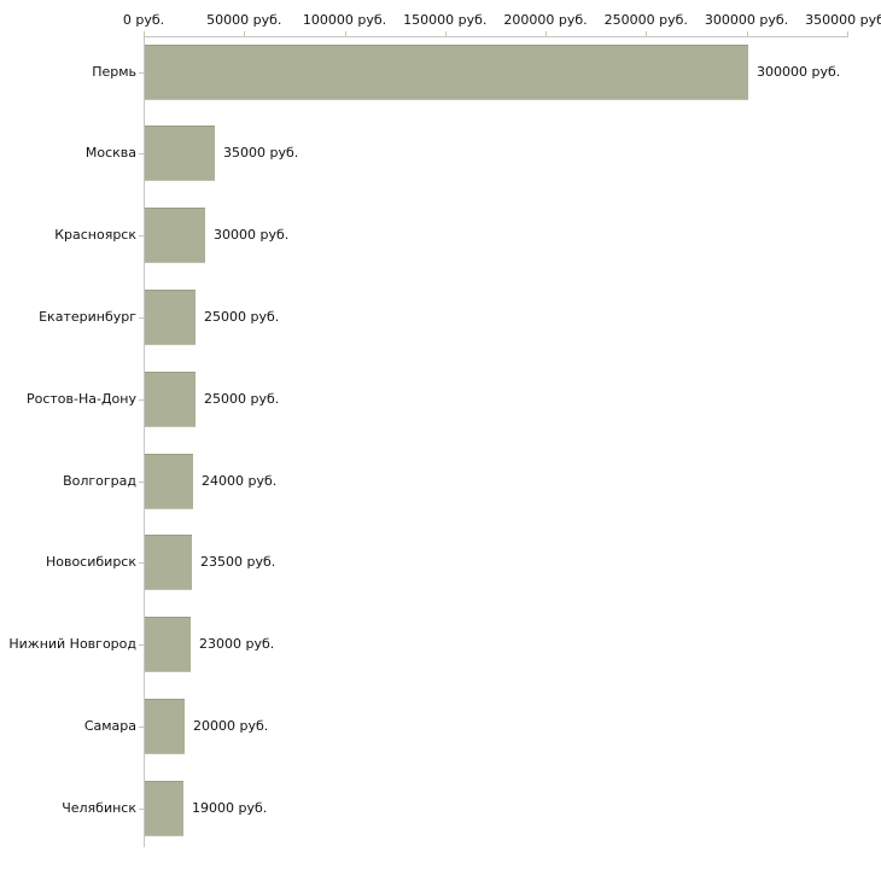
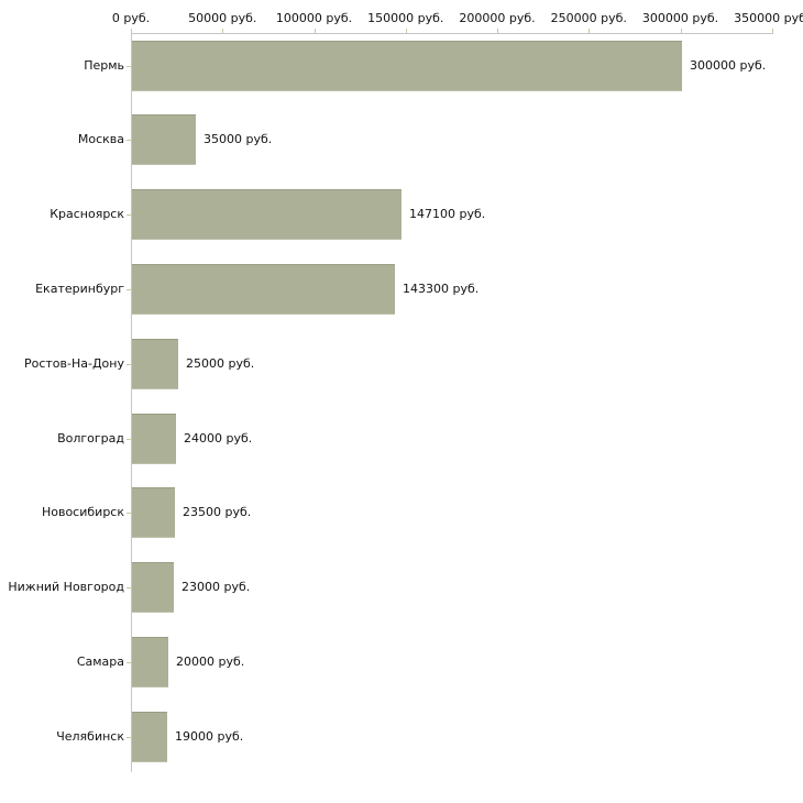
Красноярск: 30000 -> 147100
Екатеринбург: 25000 -> 143300
